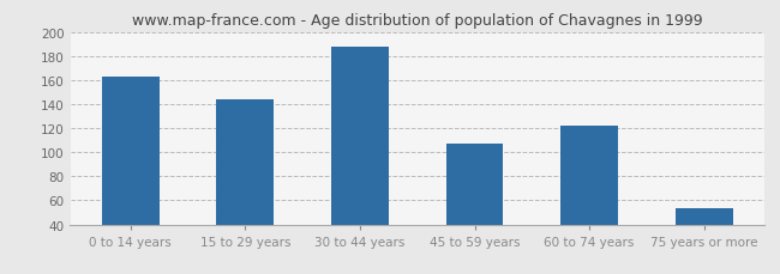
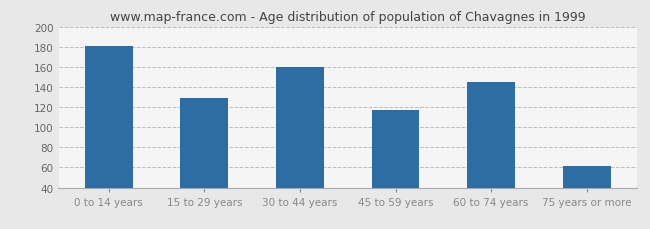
0 to 14 years: 163 -> 181
15 to 29 years: 144 -> 129
30 to 44 years: 188 -> 160
45 to 59 years: 107 -> 117
60 to 74 years: 122 -> 145
75 years or more: 54 -> 61
